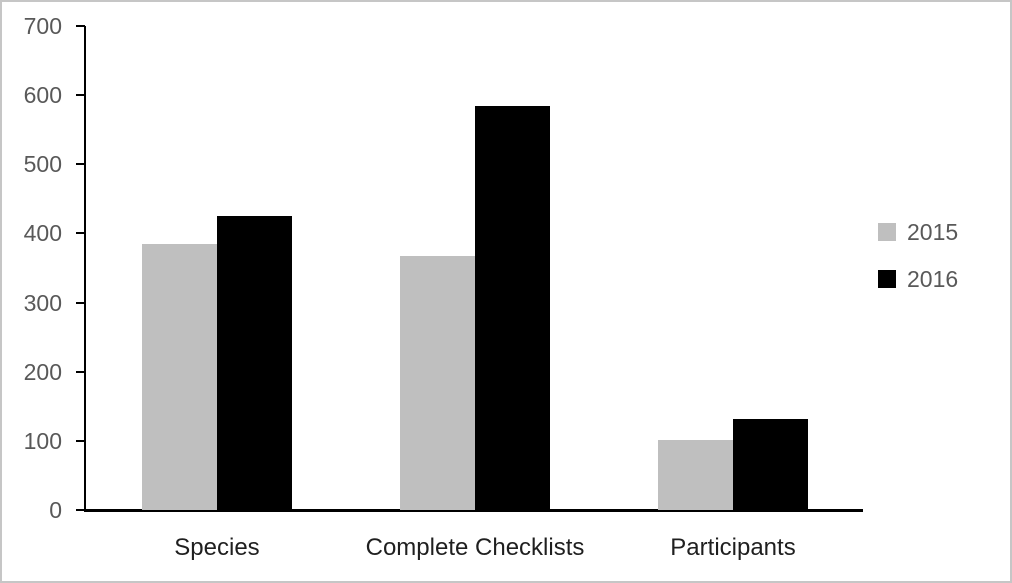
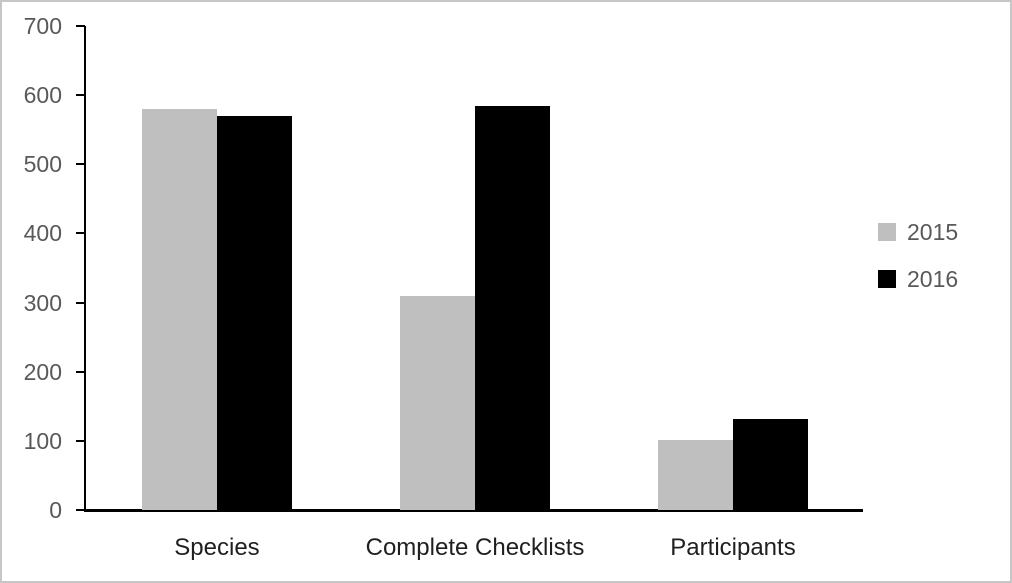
2015/Species: 380 -> 580
2016/Species: 420 -> 570
2015/Complete Checklists: 370 -> 310
